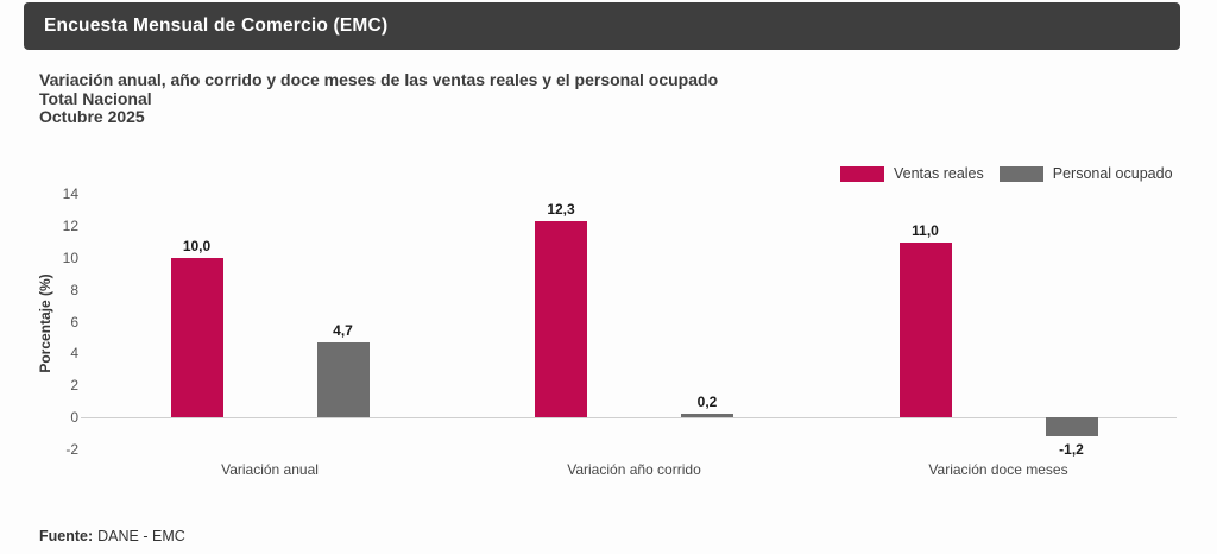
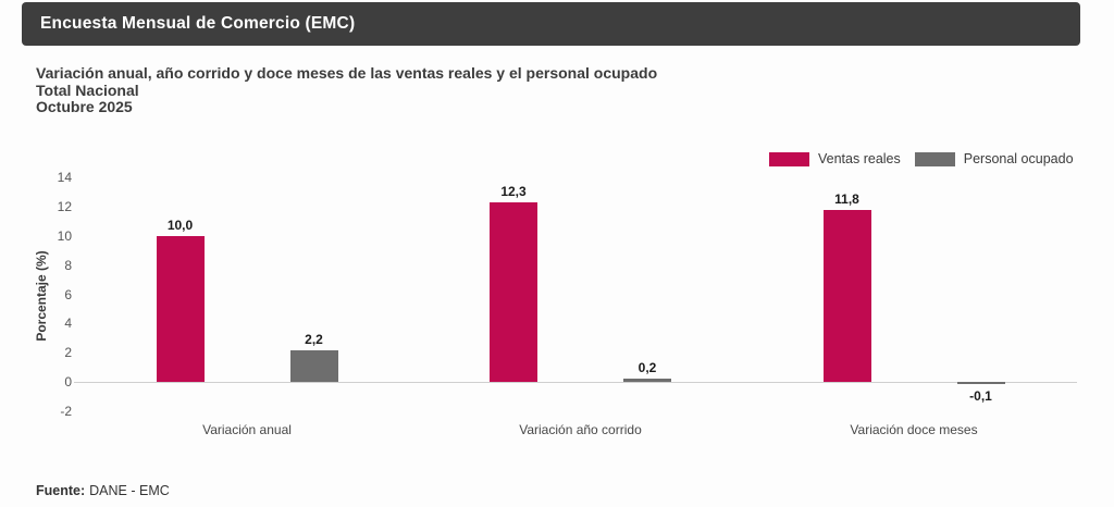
Personal ocupado/Variación anual: 4,7 -> 2,2
Ventas reales/Variación doce meses: 11,0 -> 11,8
Personal ocupado/Variación doce meses: -1,2 -> -0,1
